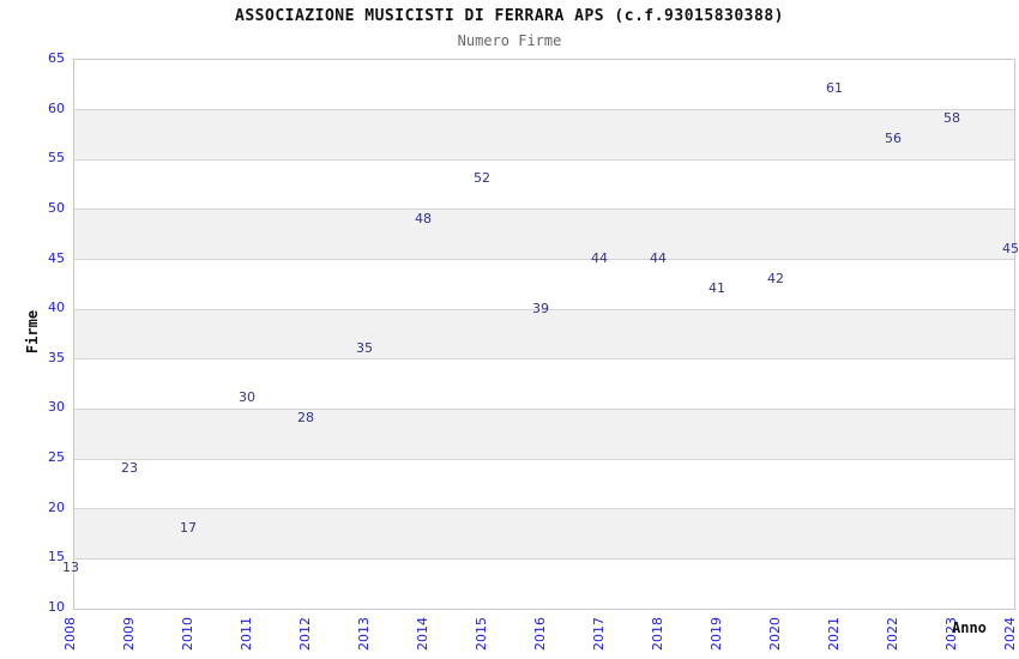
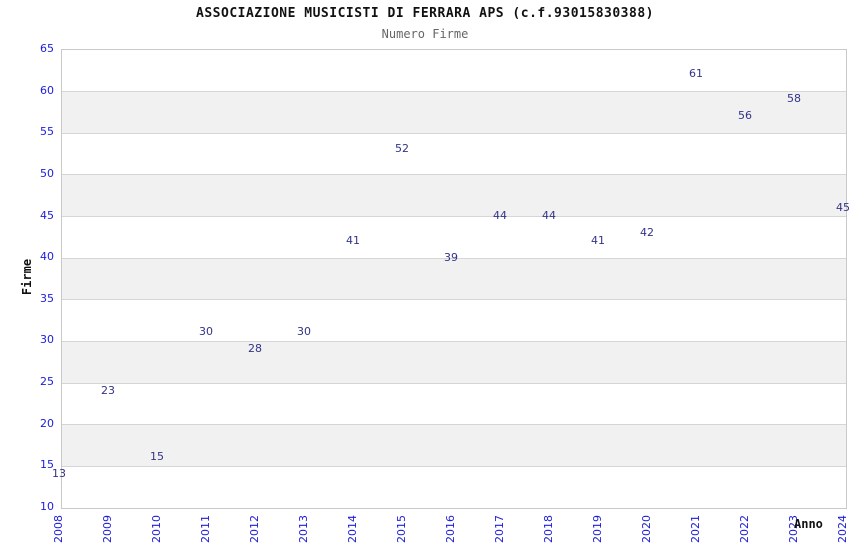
2010: 17 -> 15
2013: 35 -> 30
2014: 48 -> 41
